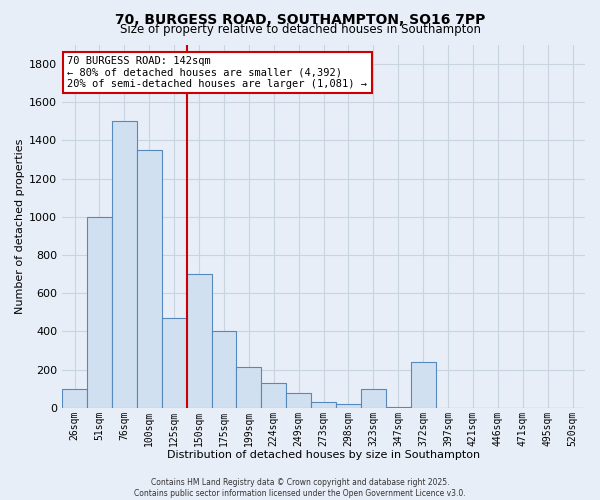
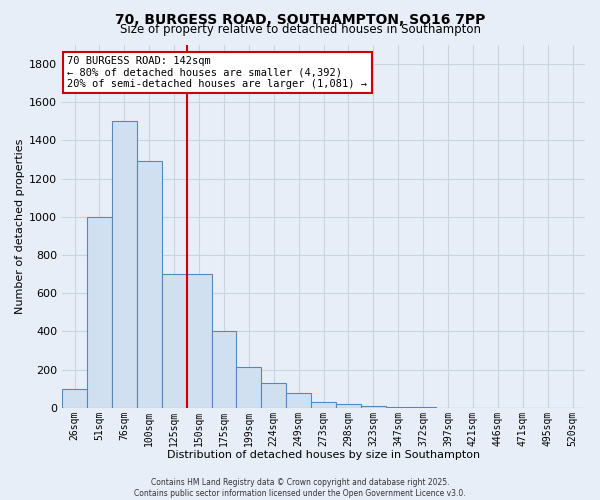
100sqm: 1350 -> 1290
125sqm: 470 -> 700
323sqm: 100 -> 10
372sqm: 240 -> 0
